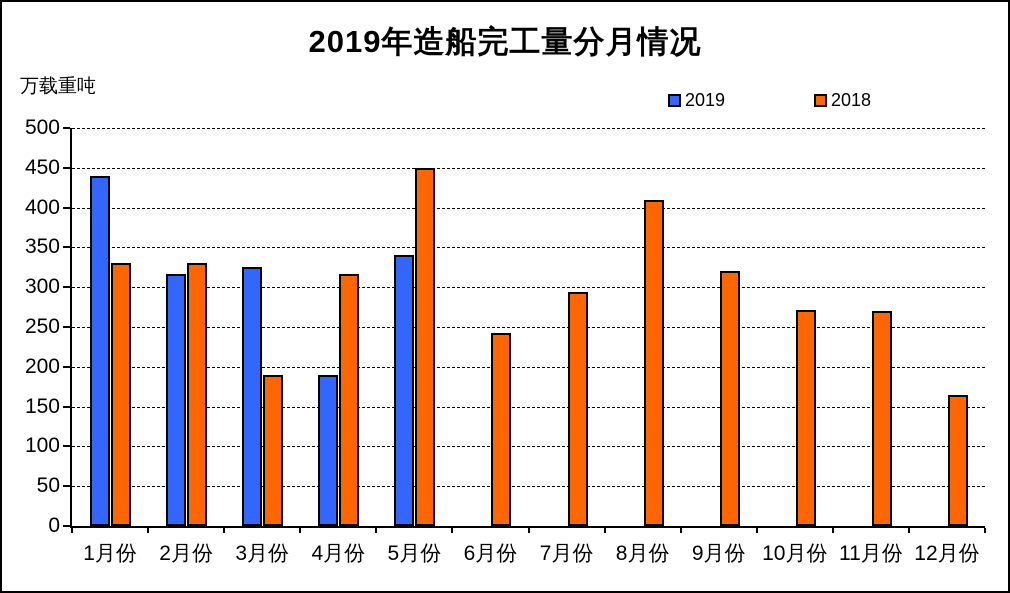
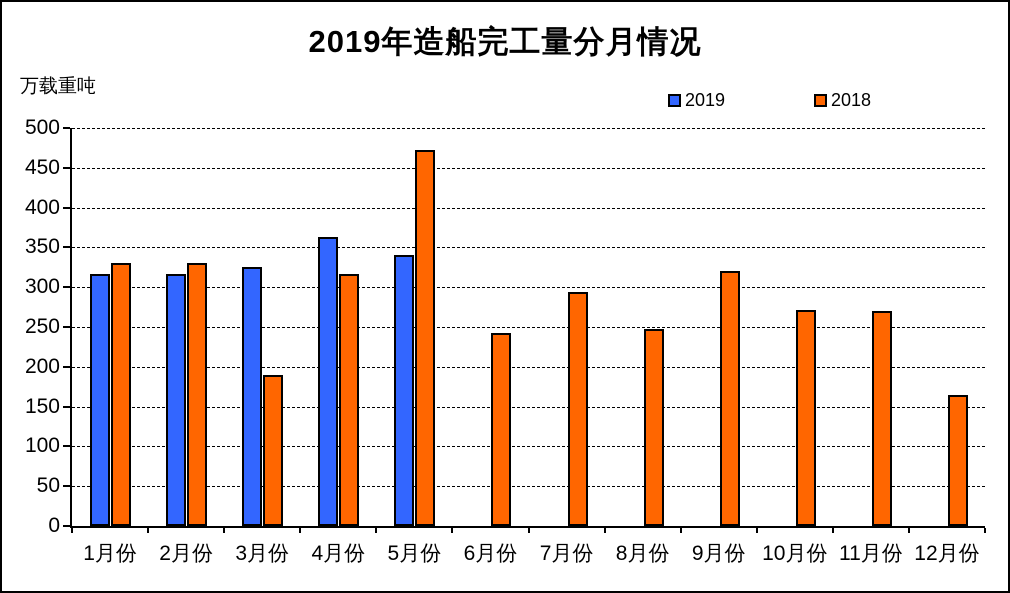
2019/1月份: 440 -> 320
2019/4月份: 190 -> 360
2018/5月份: 450 -> 470
2018/8月份: 410 -> 250
